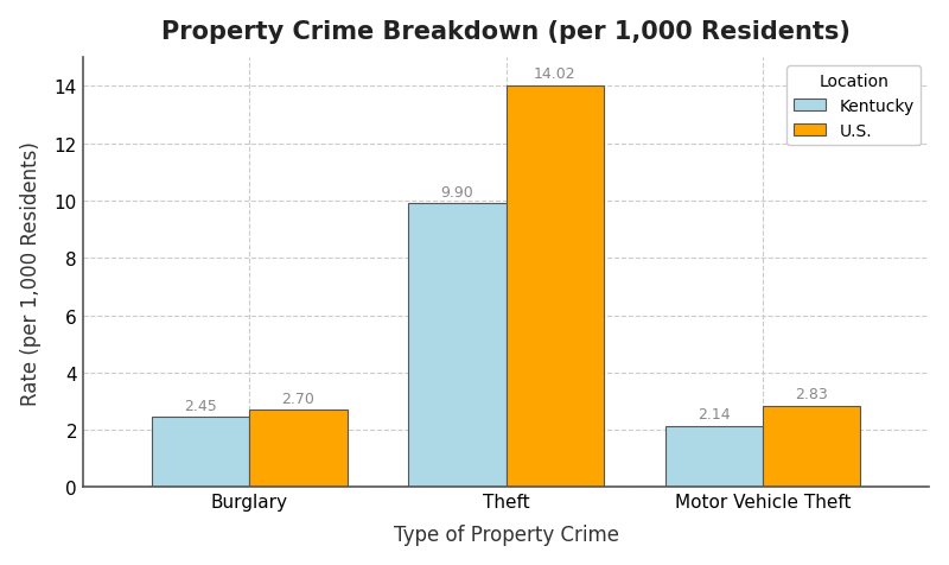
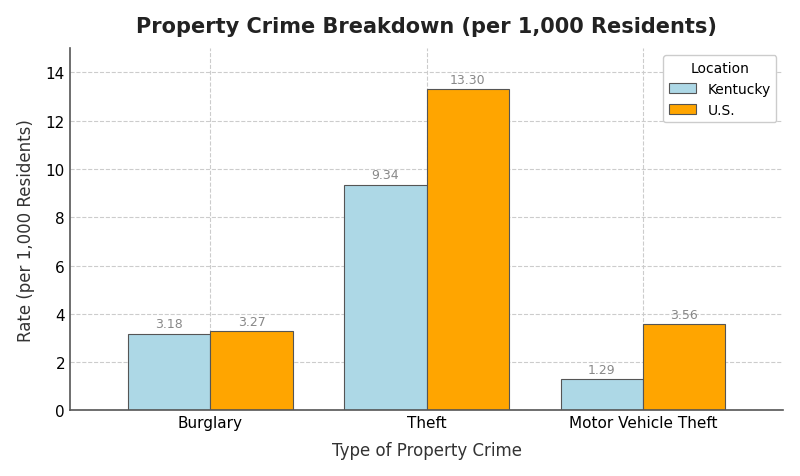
Kentucky/Burglary: 2.45 -> 3.18
U.S./Burglary: 2.70 -> 3.27
Kentucky/Theft: 9.90 -> 9.34
U.S./Theft: 14.02 -> 13.30
Kentucky/Motor Vehicle Theft: 2.14 -> 1.29
U.S./Motor Vehicle Theft: 2.83 -> 3.56
